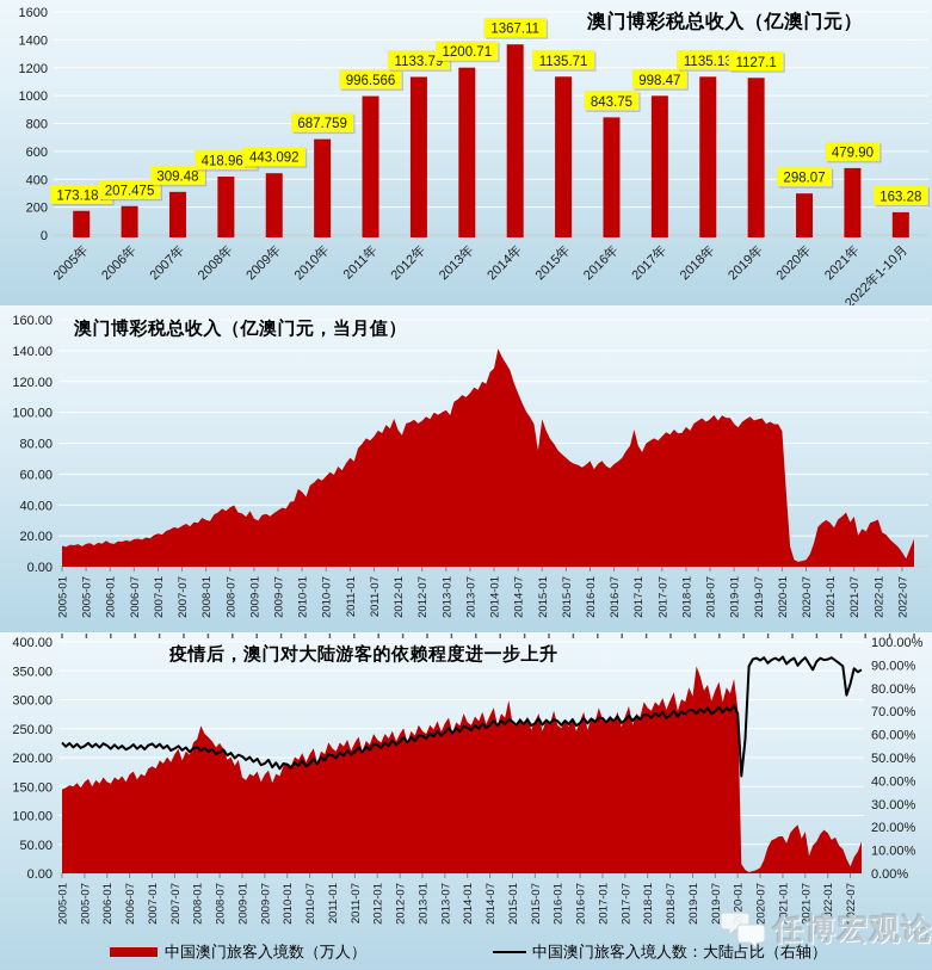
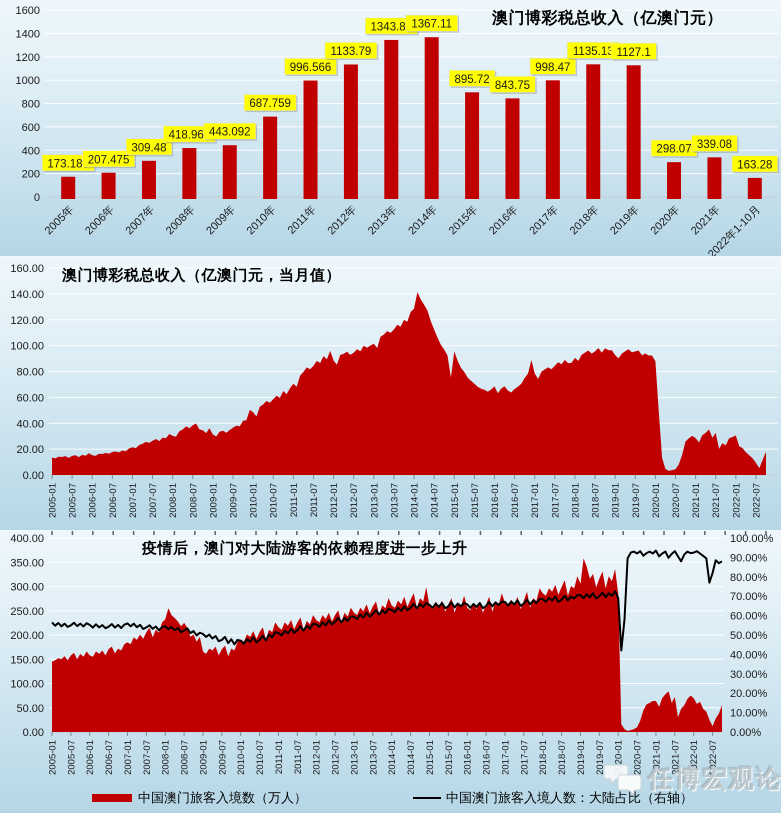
澳门博彩税总收入（亿澳门元）/2013年: 1200.71 -> 1343.81
澳门博彩税总收入（亿澳门元）/2015年: 1135.71 -> 895.72
澳门博彩税总收入（亿澳门元）/2021年: 479.90 -> 339.08
